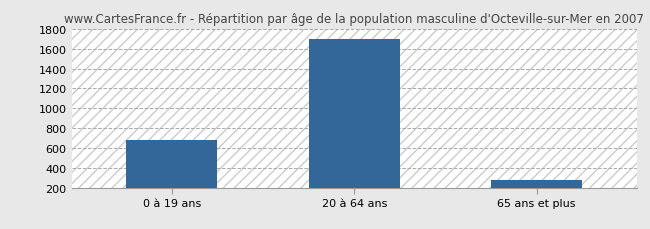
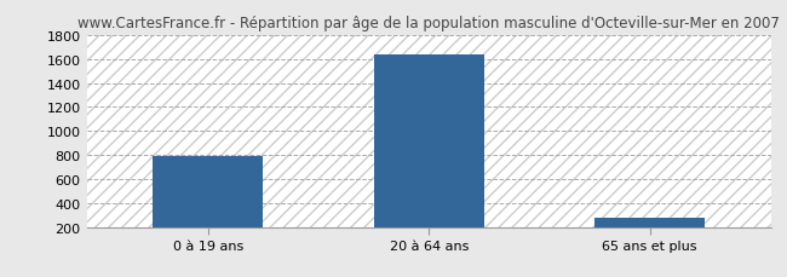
0 à 19 ans: 680 -> 790
20 à 64 ans: 1700 -> 1640
